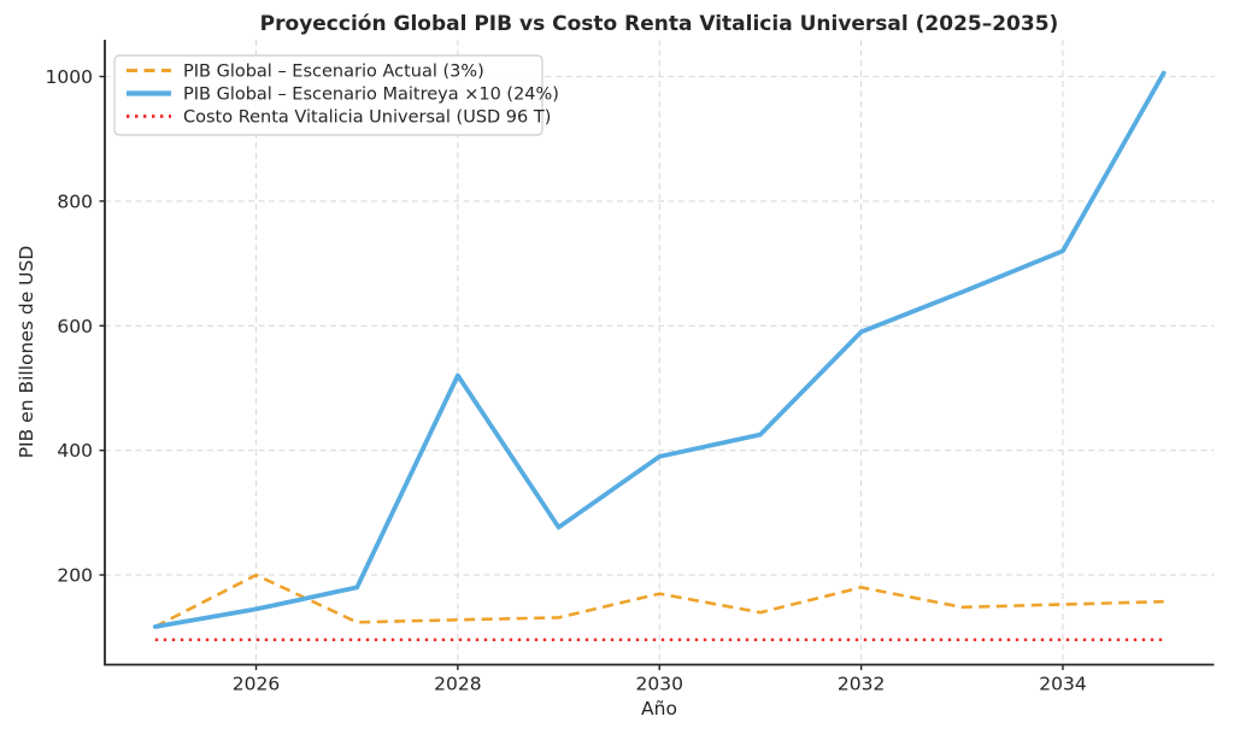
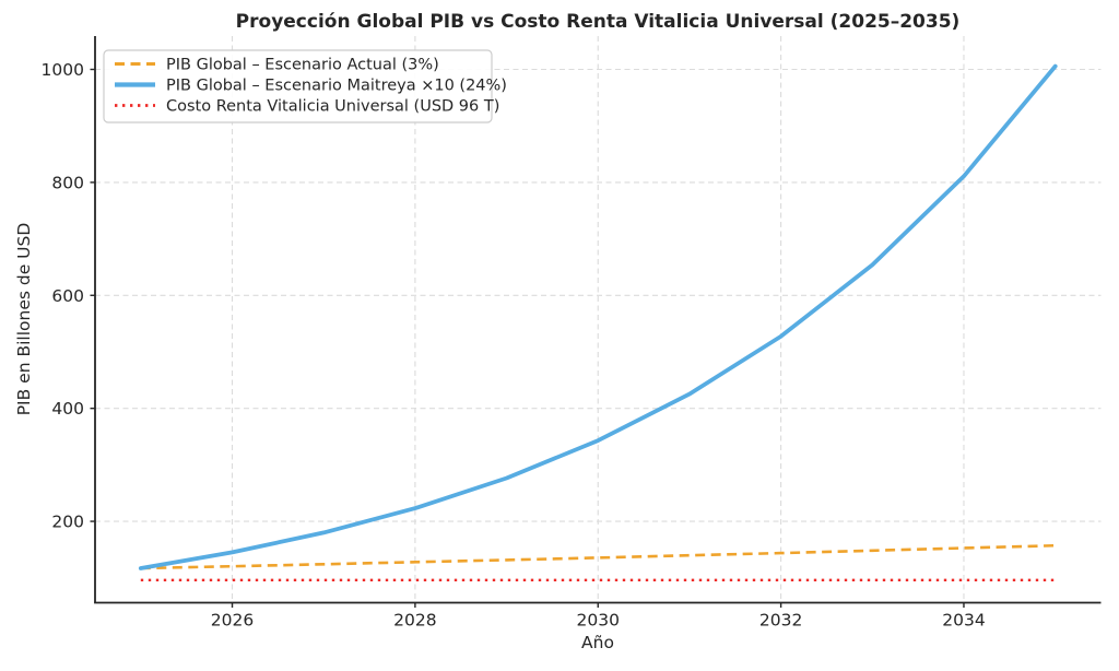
PIB Global – Escenario Actual (3%)/2026: 200 -> 120
PIB Global – Escenario Maitreya ×10 (24%)/2028: 520 -> 220
PIB Global – Escenario Actual (3%)/2030: 170 -> 140
PIB Global – Escenario Maitreya ×10 (24%)/2030: 390 -> 340
PIB Global – Escenario Actual (3%)/2032: 180 -> 140
PIB Global – Escenario Maitreya ×10 (24%)/2032: 590 -> 530
PIB Global – Escenario Maitreya ×10 (24%)/2034: 720 -> 810
